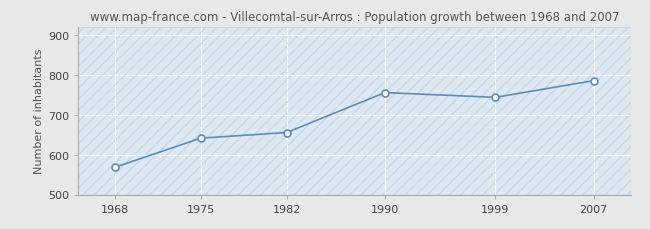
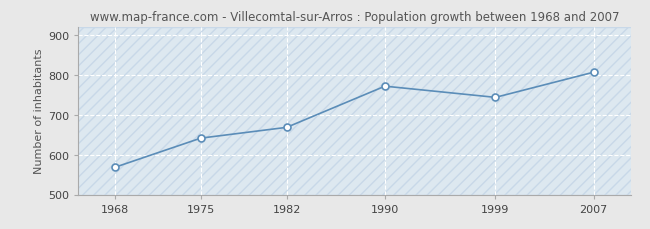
1982: 655 -> 668
1990: 755 -> 771
2007: 785 -> 806
